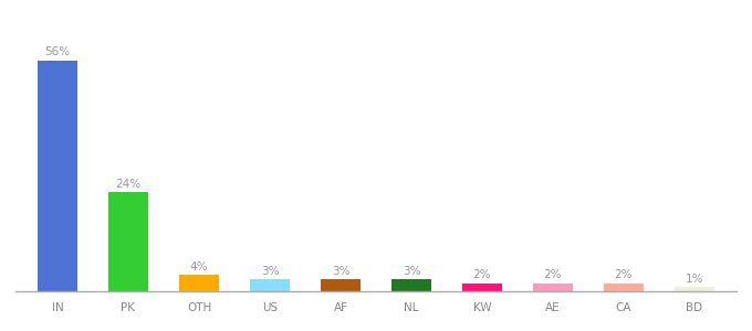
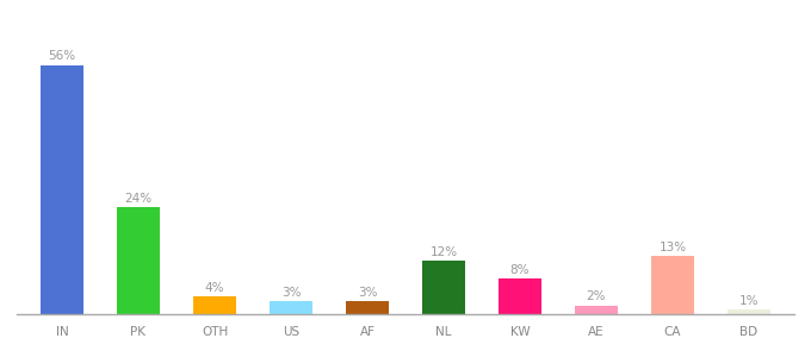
NL: 3% -> 12%
KW: 2% -> 8%
CA: 2% -> 13%
